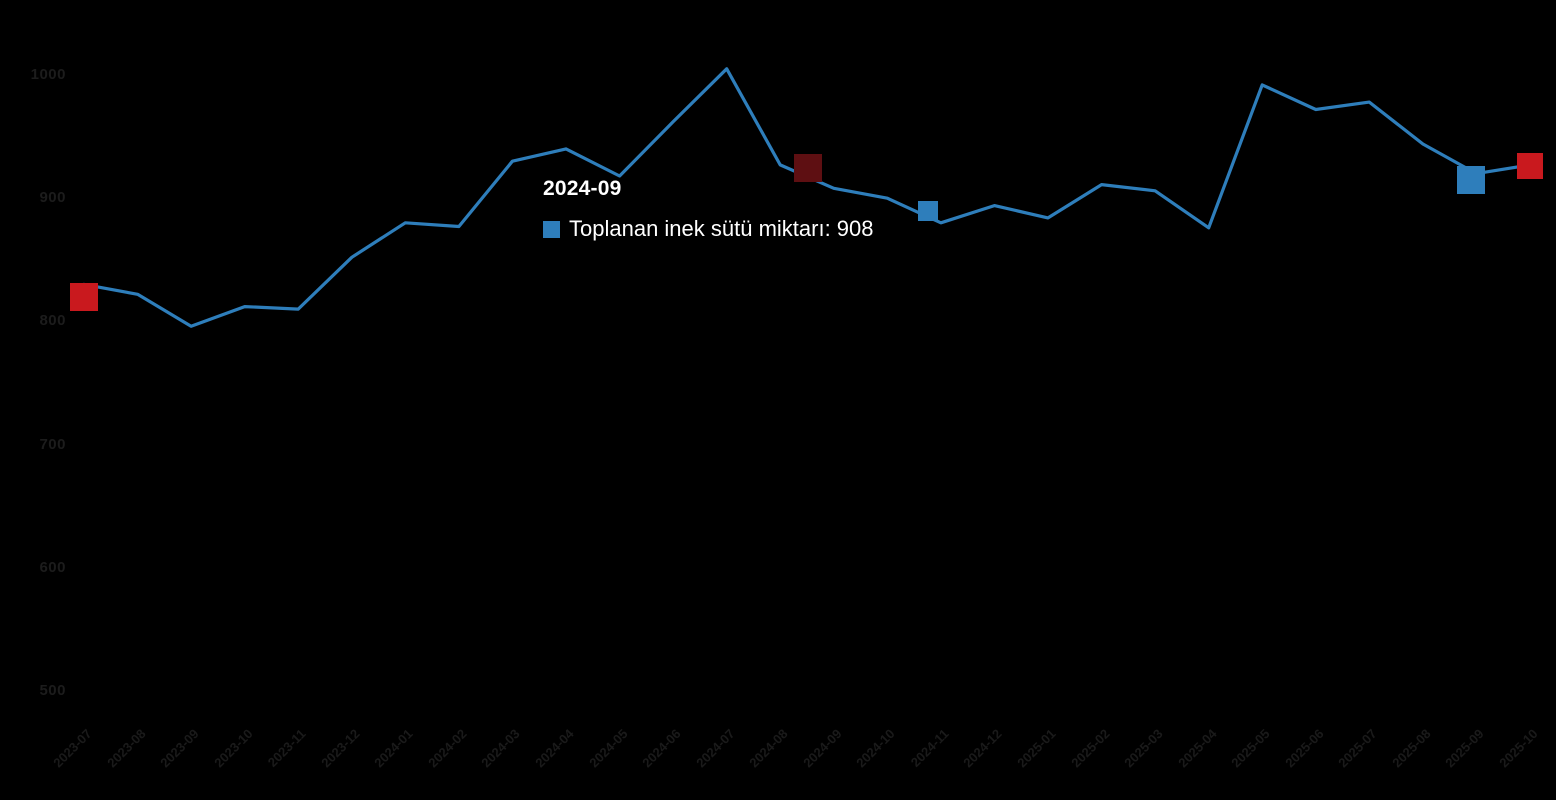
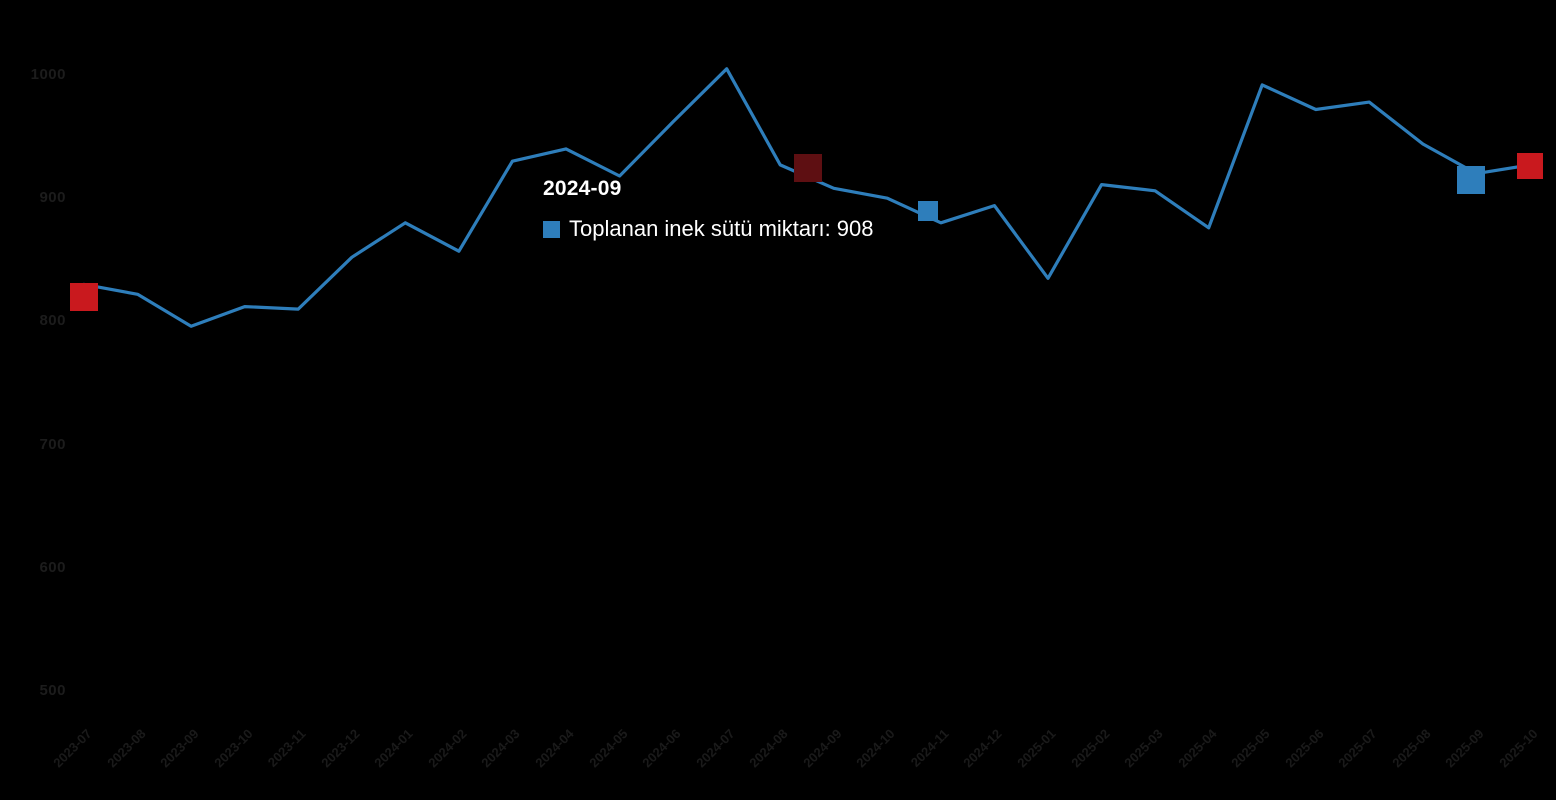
2024-02: 877 -> 857
2025-01: 884 -> 835
